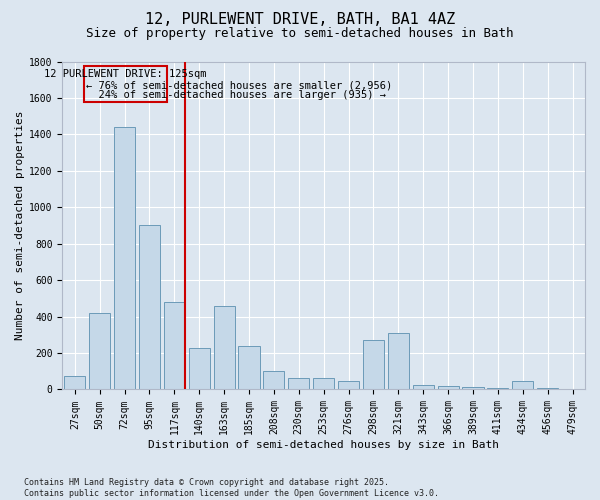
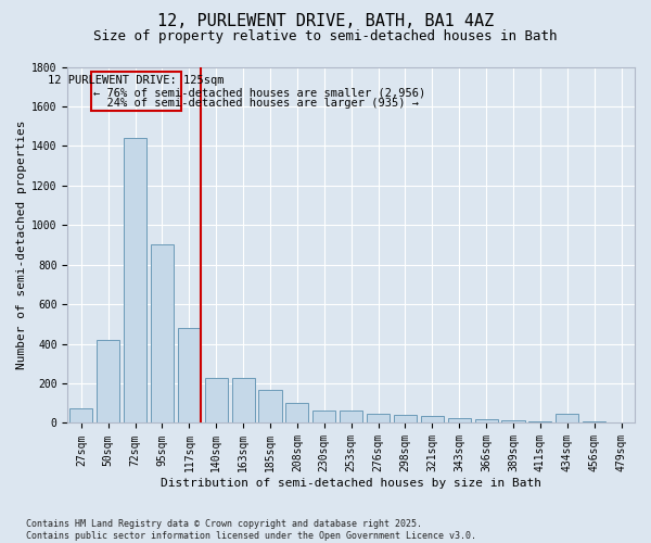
163sqm: 460 -> 230
185sqm: 240 -> 160
298sqm: 270 -> 40
321sqm: 310 -> 40
